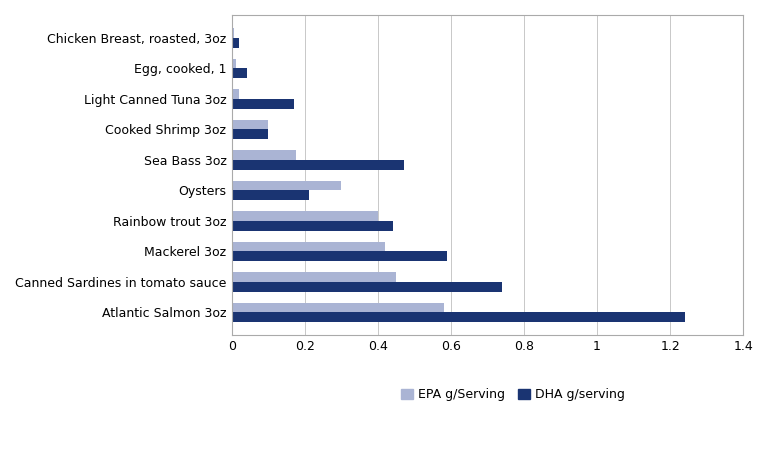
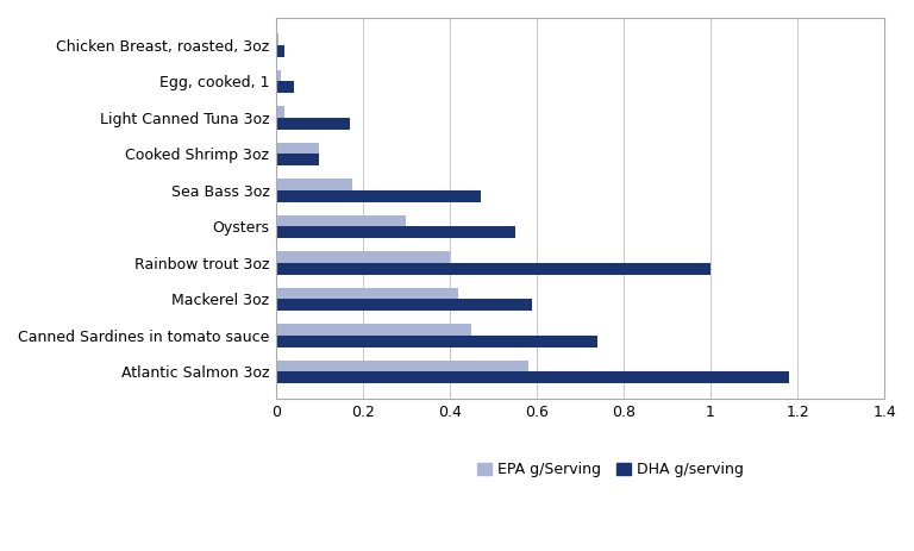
DHA g/serving/Oysters: 0.21 -> 0.55
DHA g/serving/Rainbow trout 3oz: 0.44 -> 1.00
DHA g/serving/Atlantic Salmon 3oz: 1.24 -> 1.18
